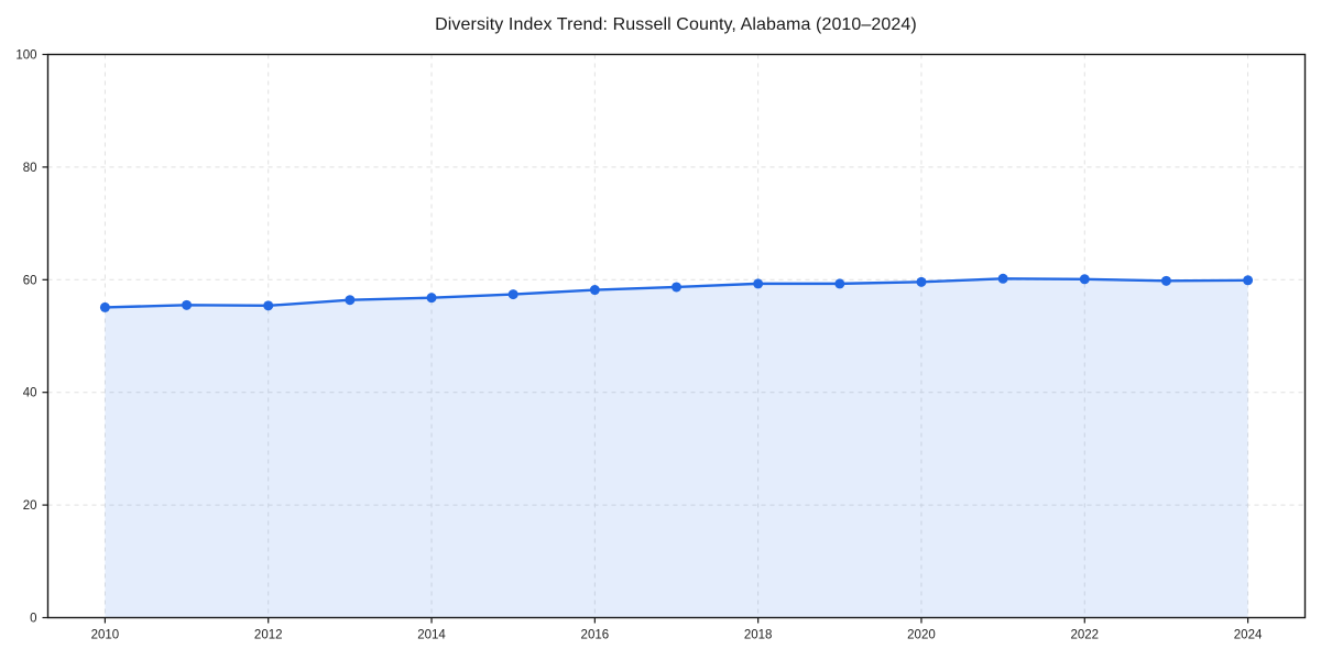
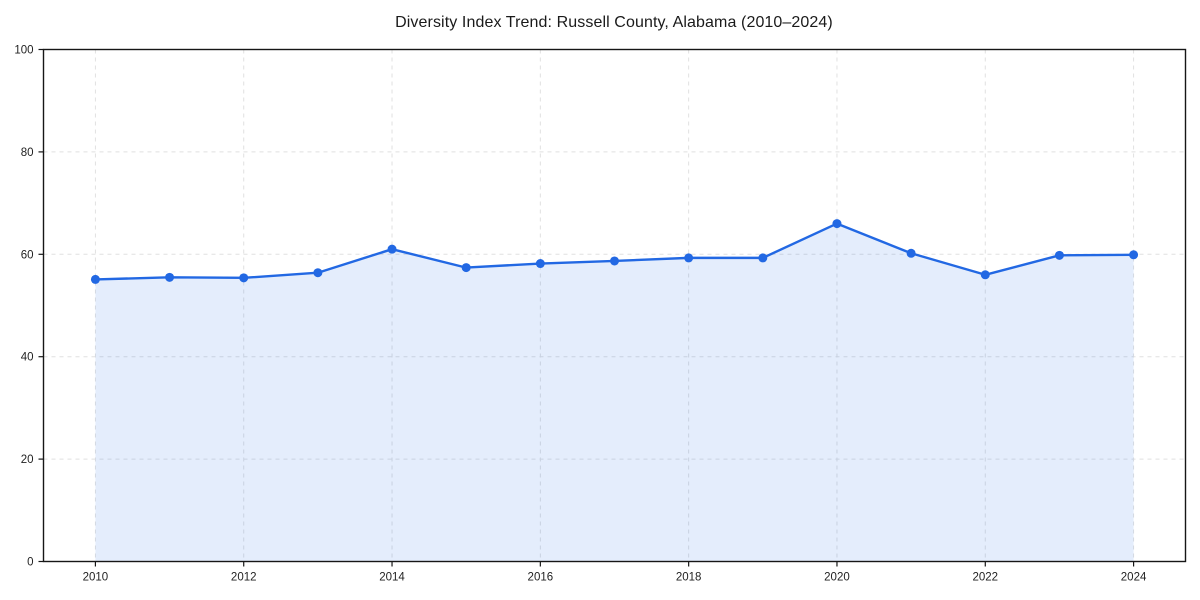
2014: 57 -> 61
2020: 60 -> 66
2022: 60 -> 56
